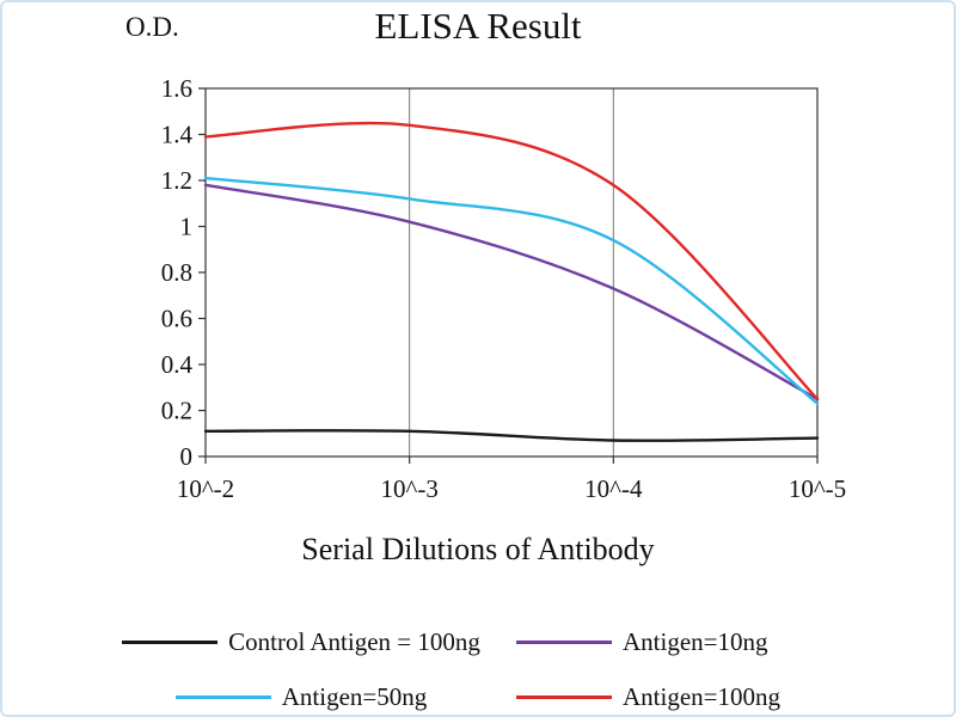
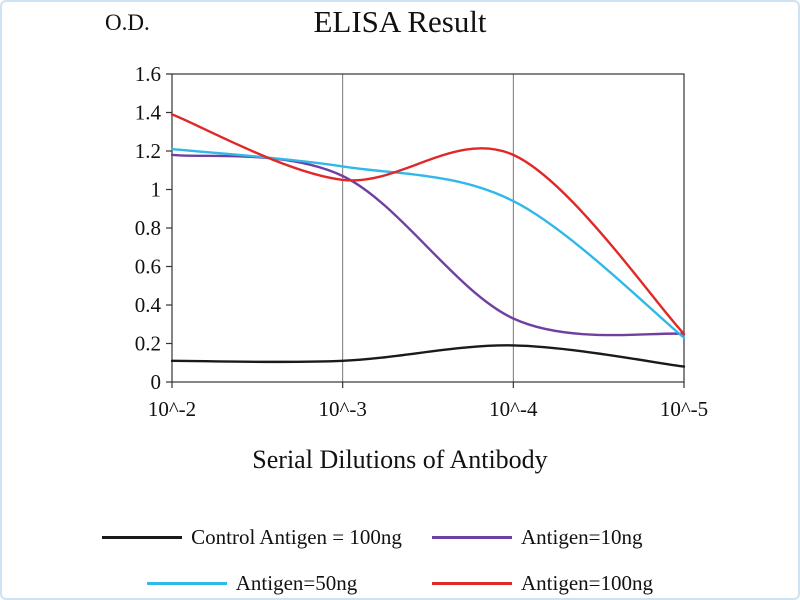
Antigen=10ng/10^-3: 1.02 -> 1.07
Antigen=100ng/10^-3: 1.44 -> 1.05
Control Antigen = 100ng/10^-4: 0.07 -> 0.19
Antigen=10ng/10^-4: 0.73 -> 0.33
